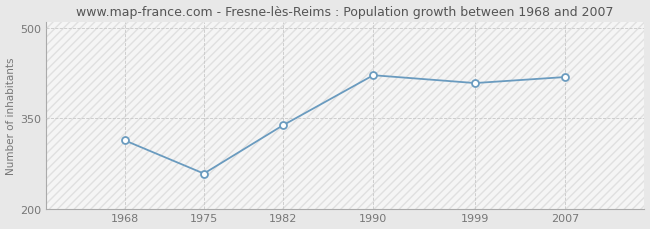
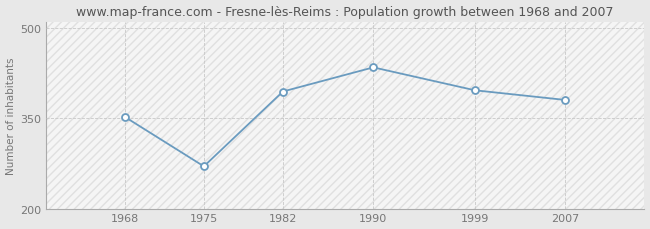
1968: 313 -> 352
1975: 258 -> 270
1982: 338 -> 394
1990: 421 -> 434
1999: 408 -> 396
2007: 418 -> 380
